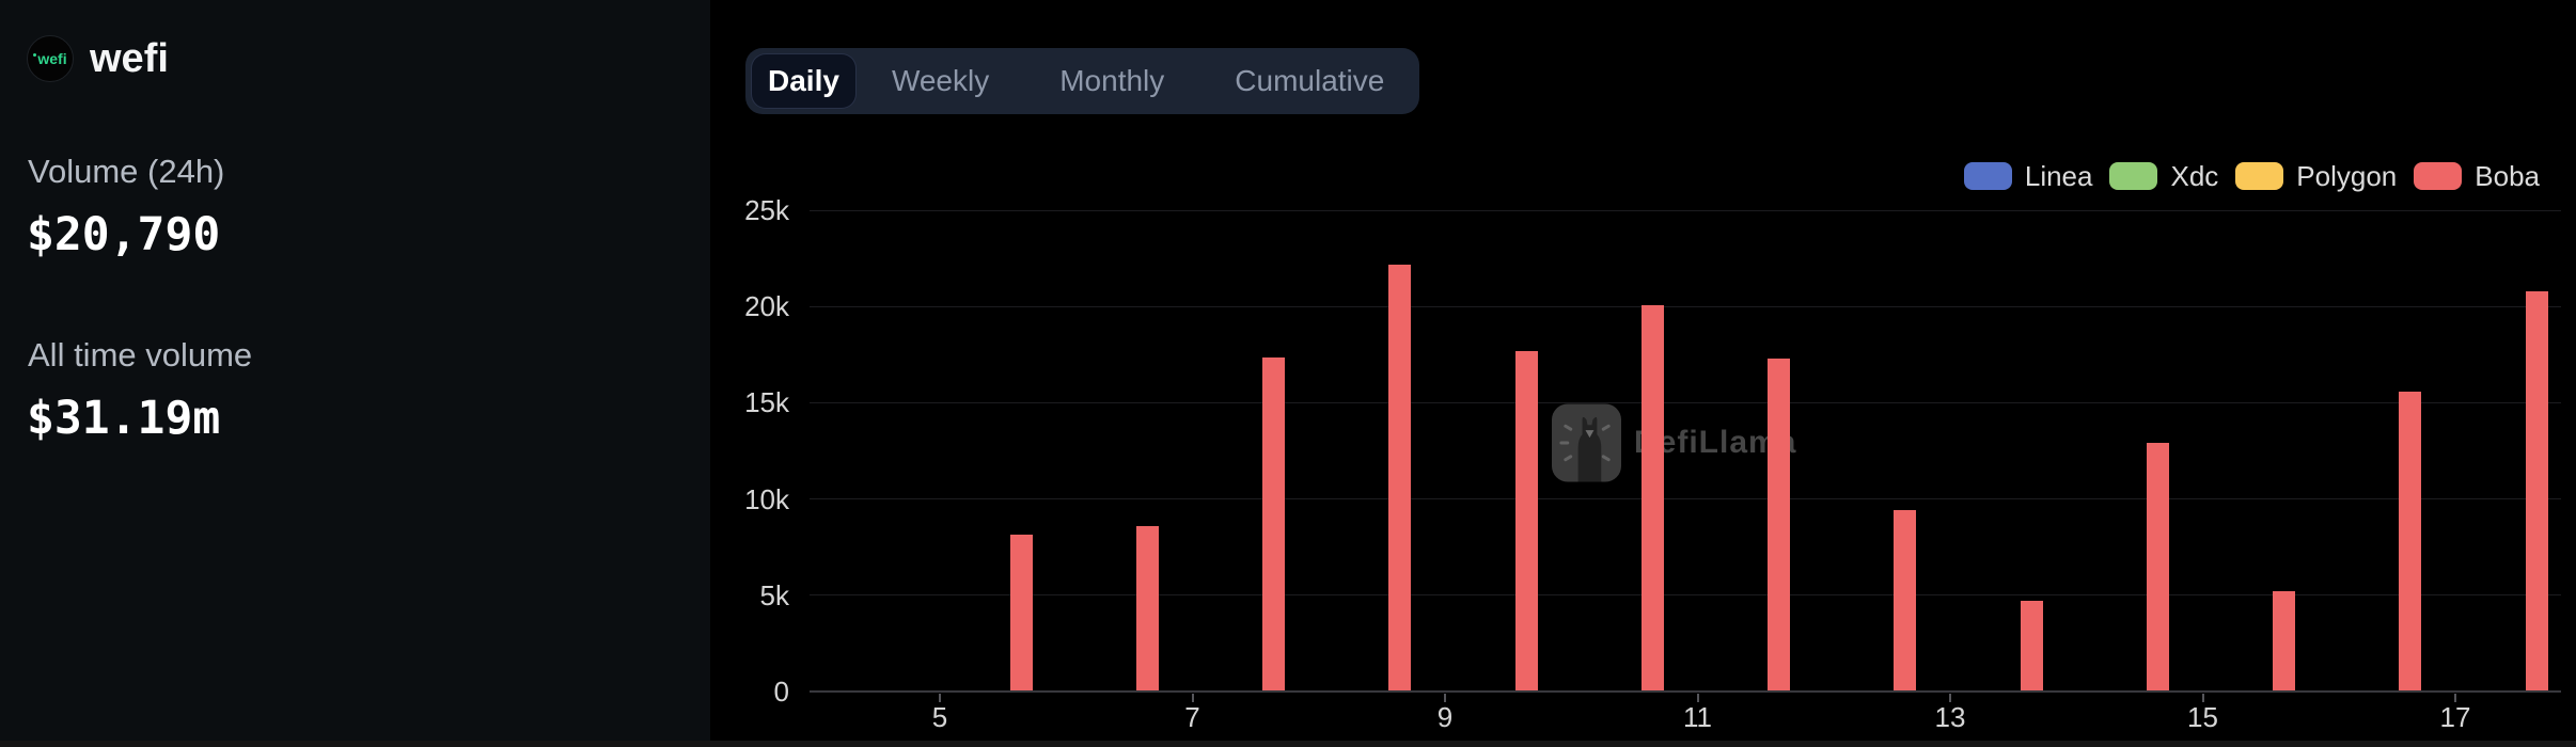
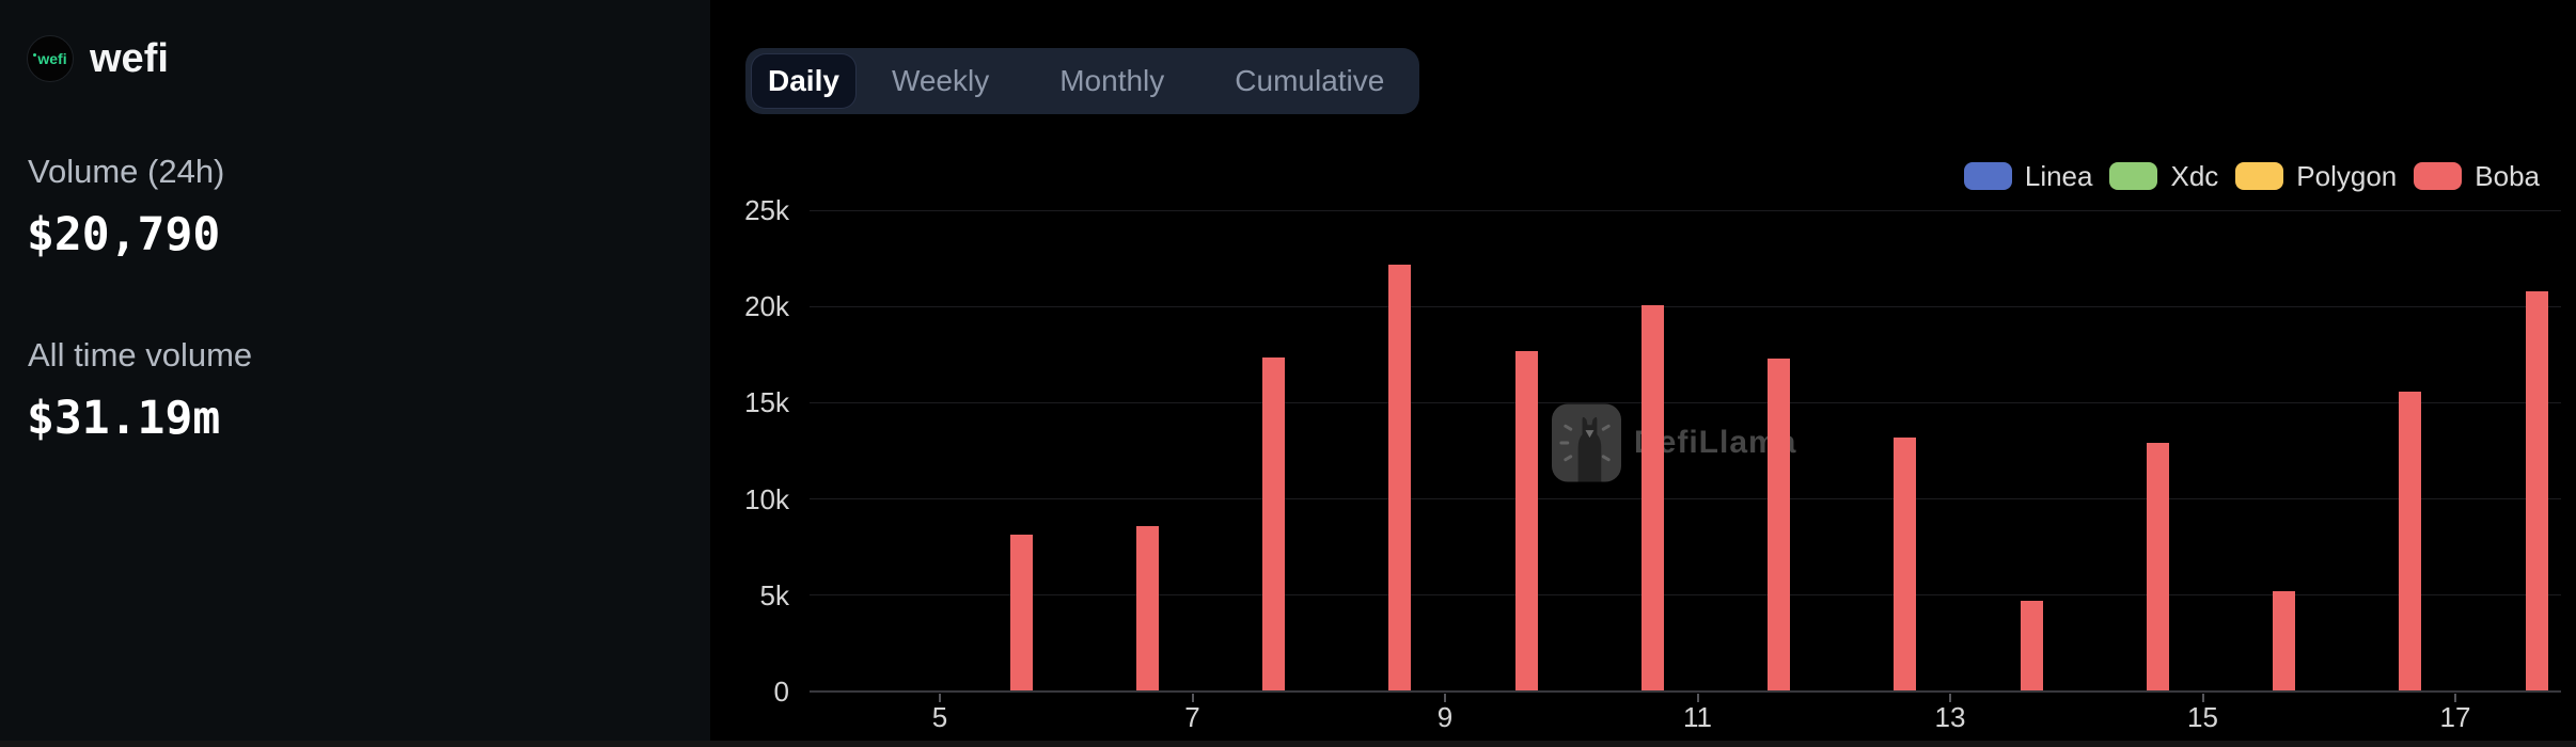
13: 9.4k -> 13.2k
